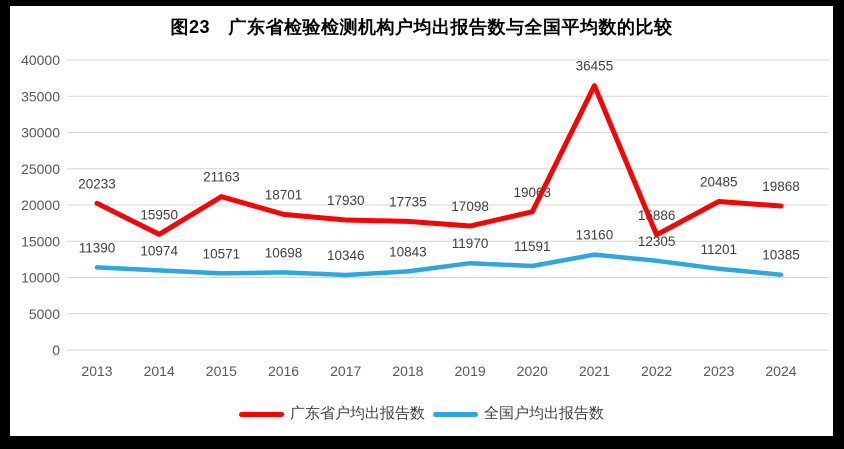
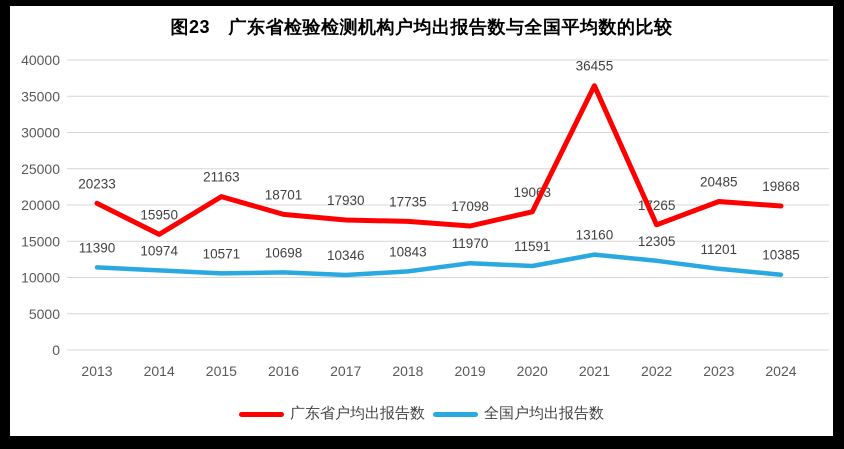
广东省户均出报告数/2022: 15886 -> 17265
